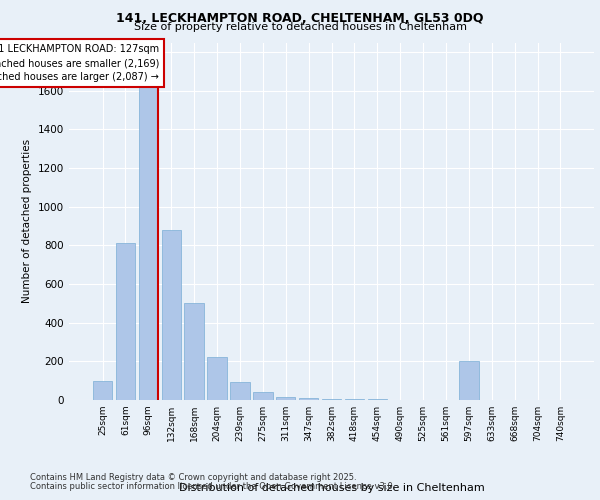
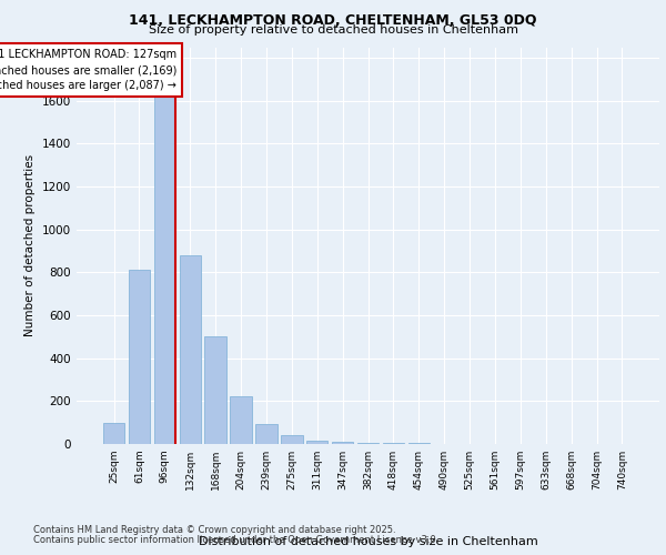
597sqm: 200 -> 0
